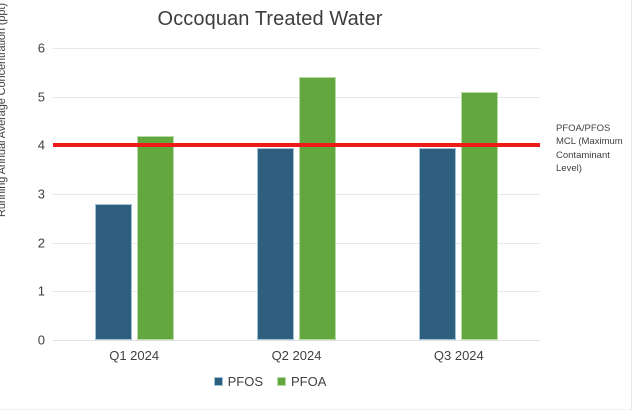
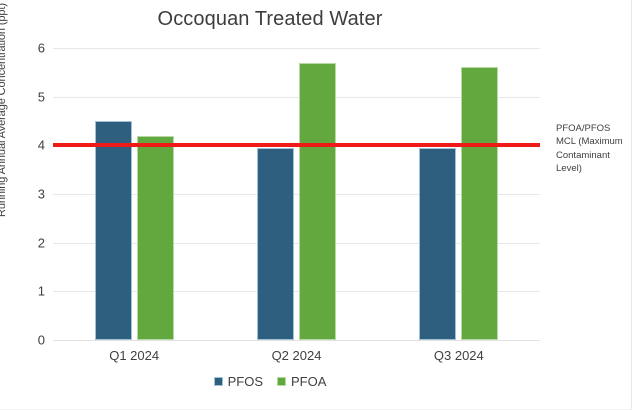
PFOS/Q1 2024: 2.8 -> 4.5
PFOA/Q2 2024: 5.4 -> 5.7
PFOA/Q3 2024: 5.1 -> 5.6
